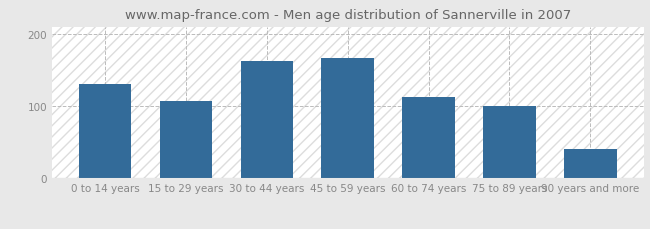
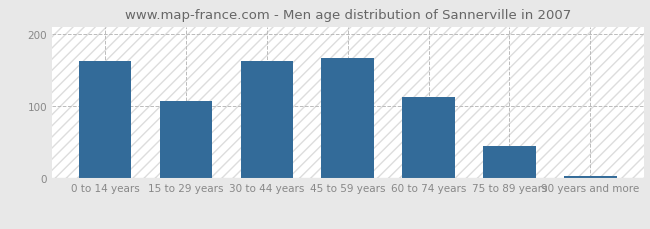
0 to 14 years: 130 -> 162
75 to 89 years: 100 -> 45
90 years and more: 40 -> 3
